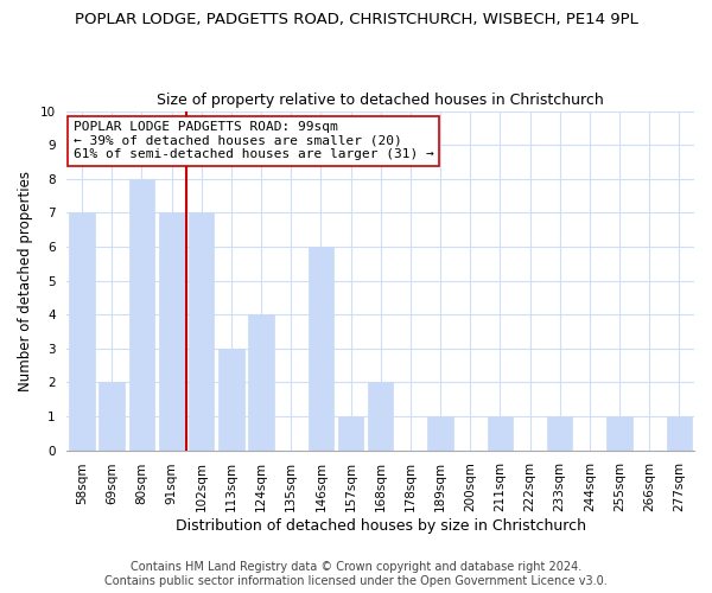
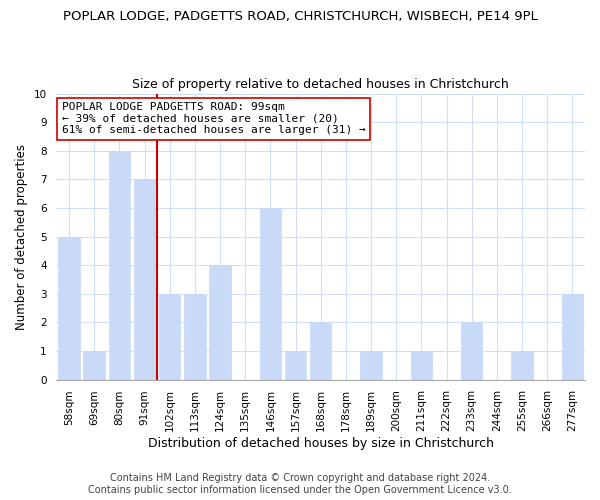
58sqm: 7 -> 5
69sqm: 2 -> 1
102sqm: 7 -> 3
233sqm: 1 -> 2
277sqm: 1 -> 3
